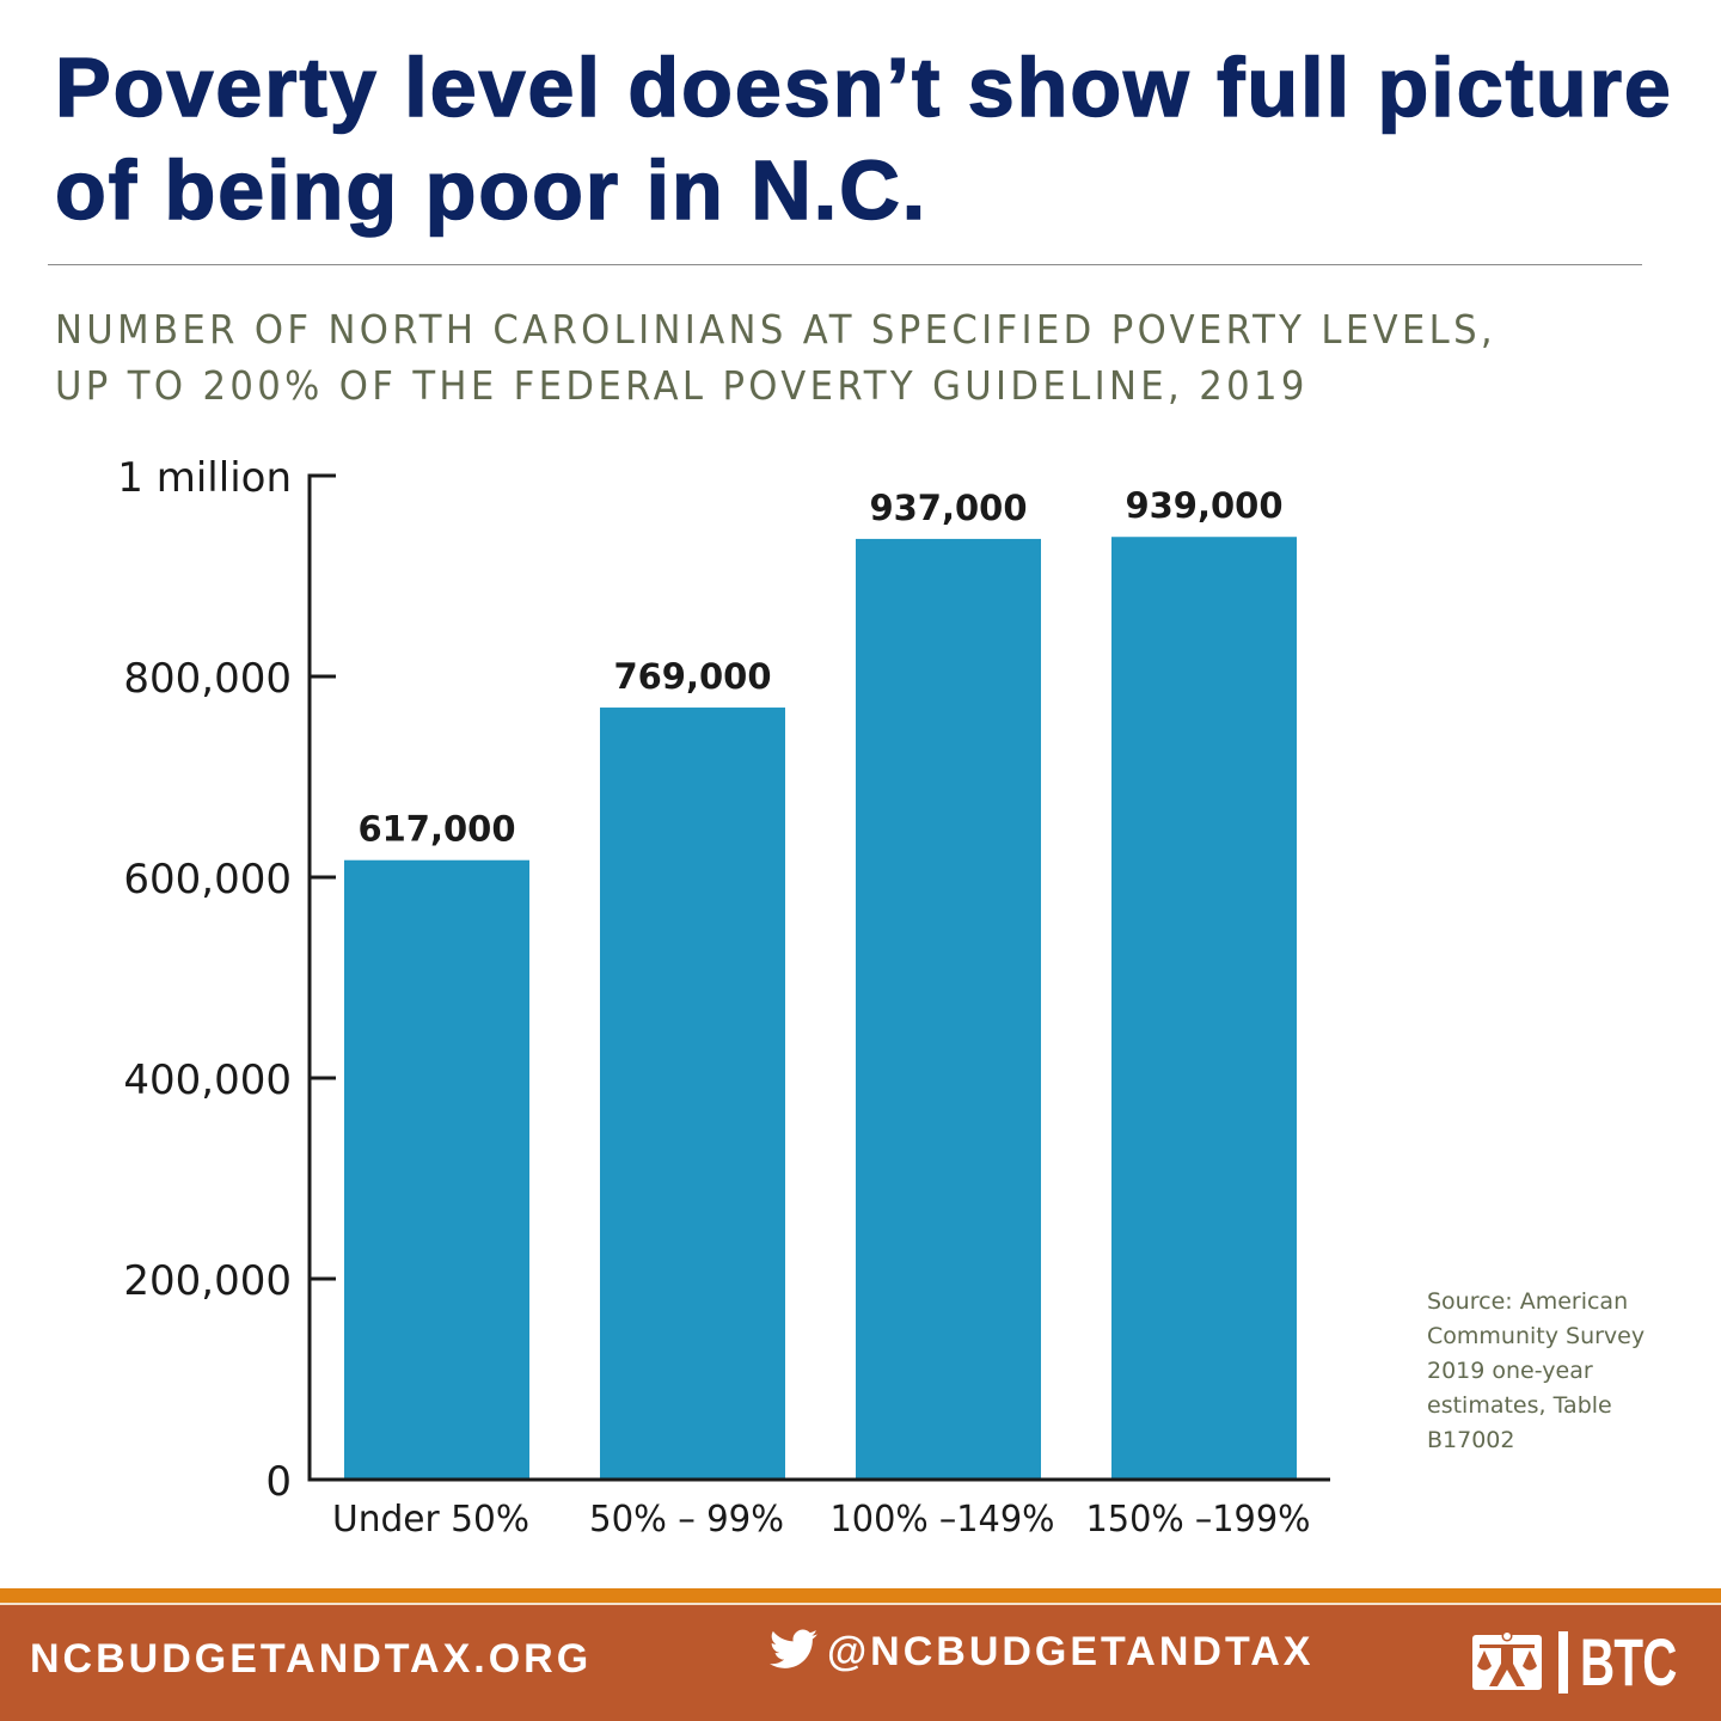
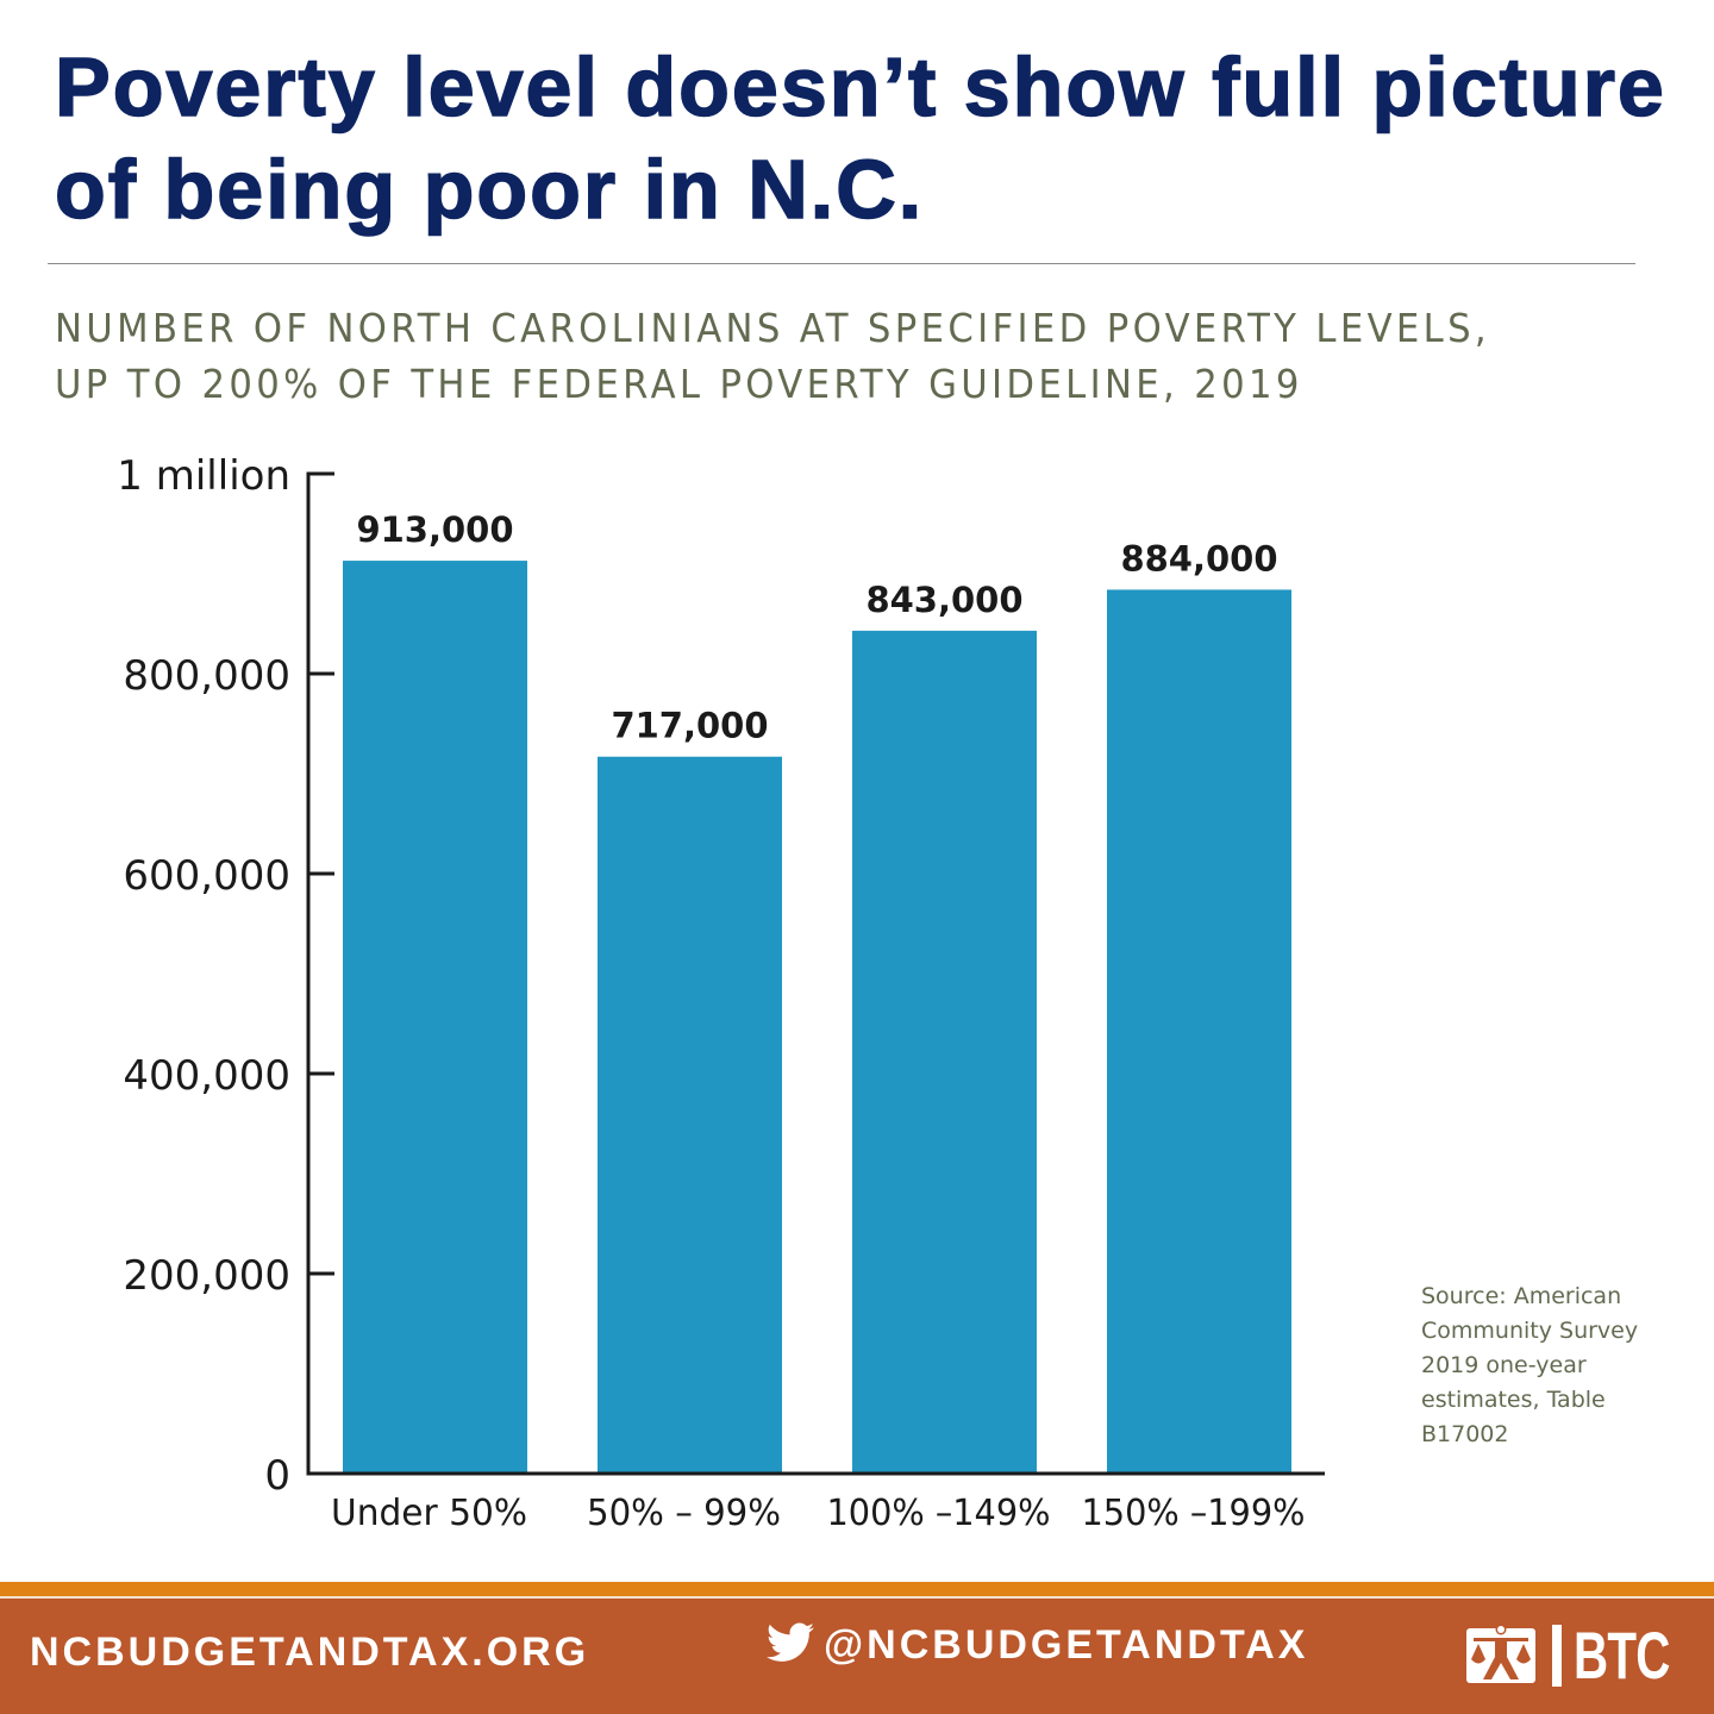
Under 50%: 617,000 -> 913,000
50% – 99%: 769,000 -> 717,000
100% –149%: 937,000 -> 843,000
150% –199%: 939,000 -> 884,000
